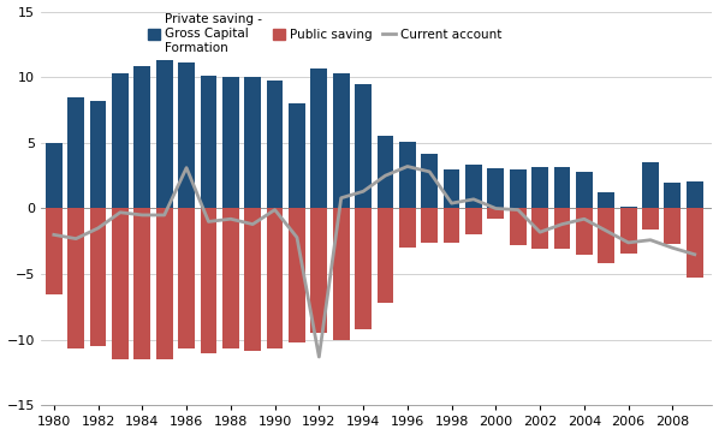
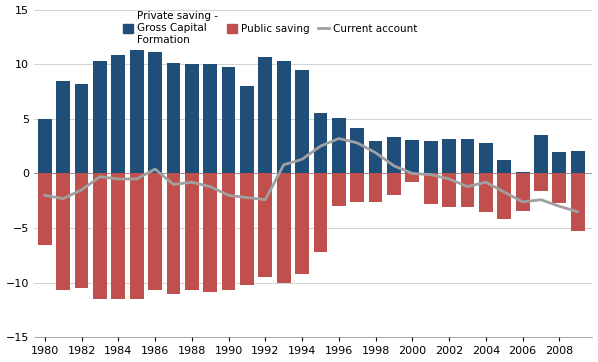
Current account/1986: 3.1 -> 0.4
Current account/1990: -0.1 -> -2.0
Current account/1992: -11.3 -> -2.4
Current account/1998: 0.4 -> 1.9
Current account/2002: -1.8 -> -0.5
